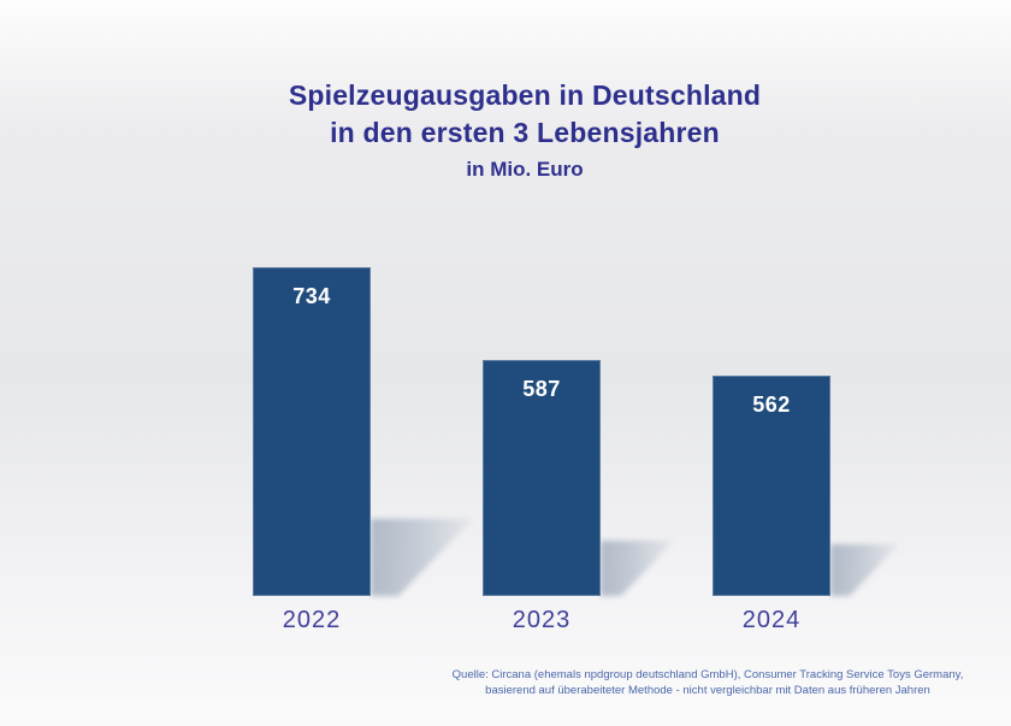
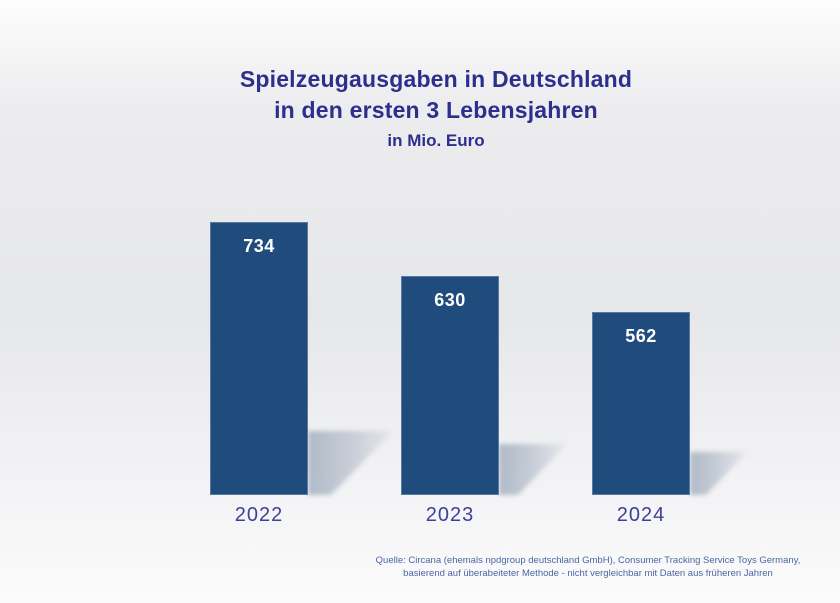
2023: 587 -> 630
